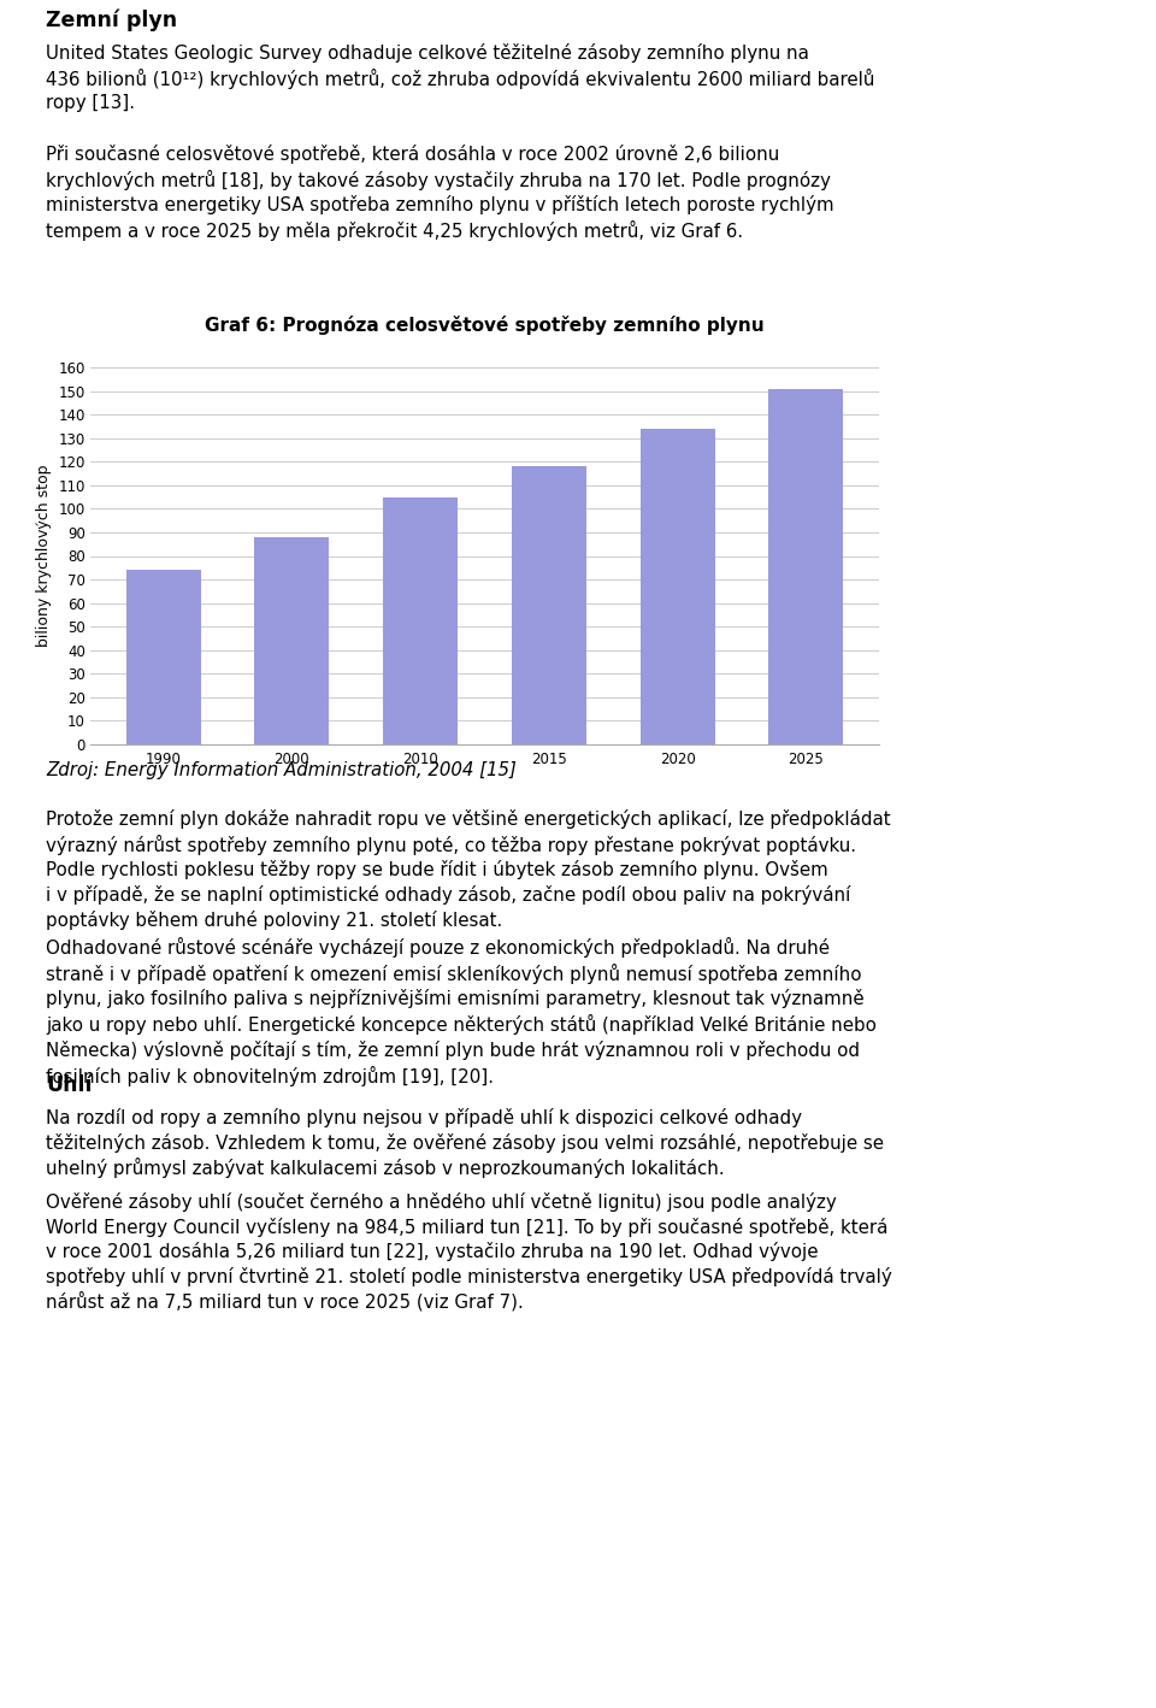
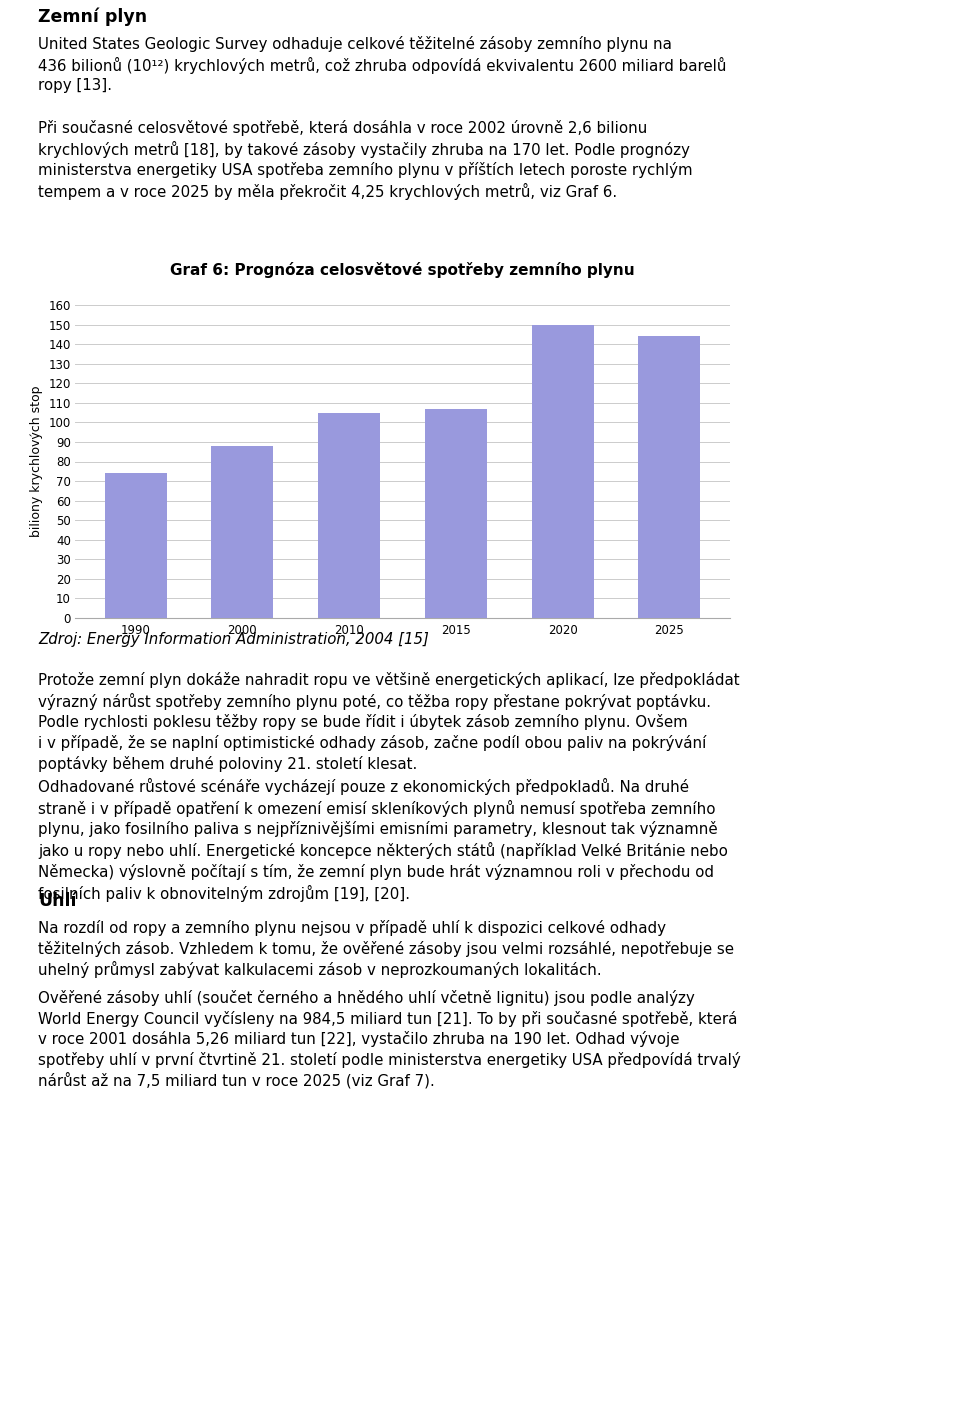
2015: 118 -> 107
2020: 134 -> 150
2025: 151 -> 144
